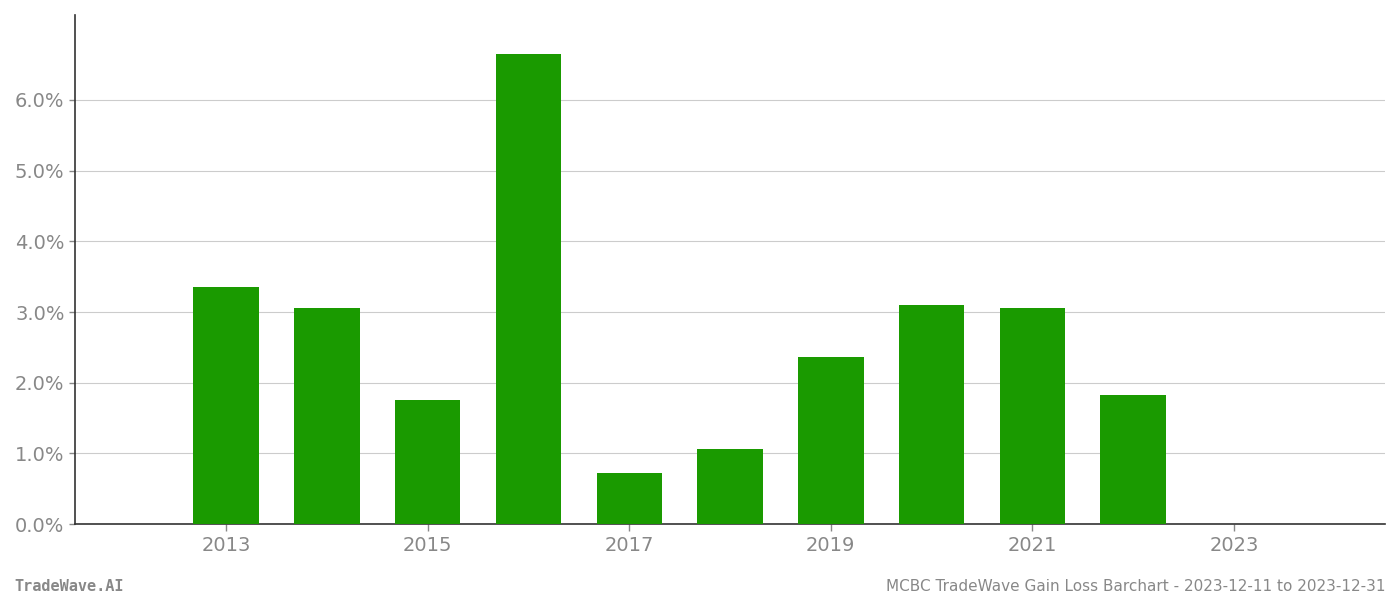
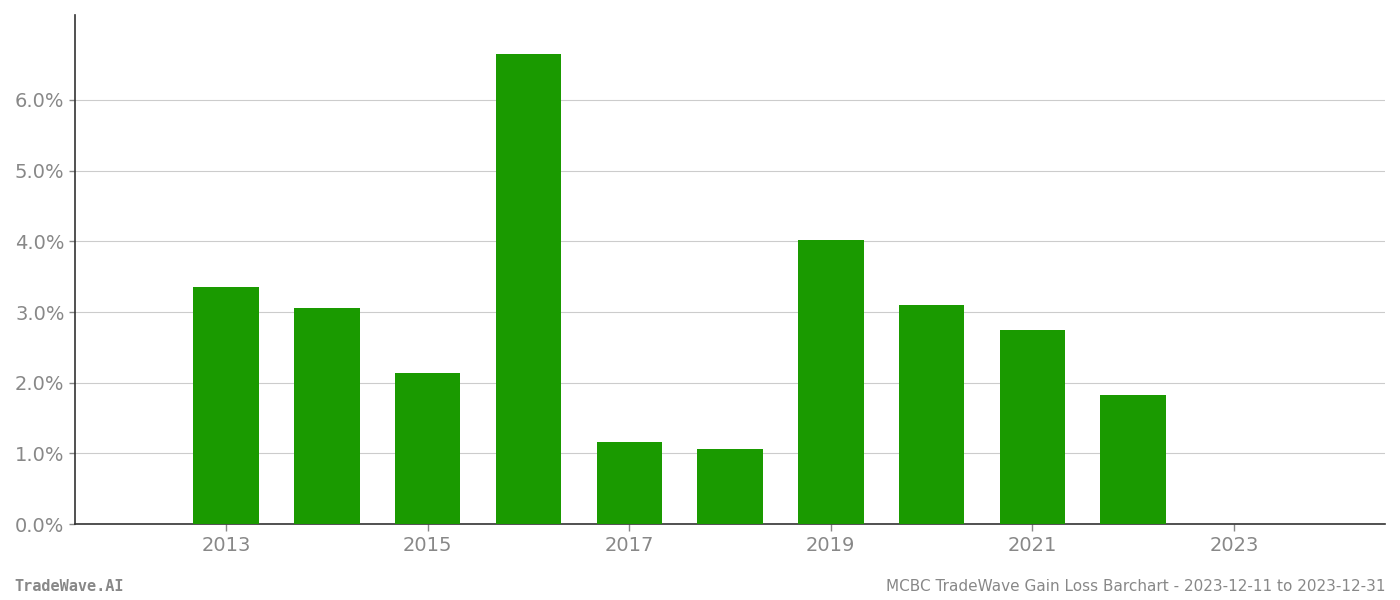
2015: 1.75% -> 2.14%
2017: 0.72% -> 1.16%
2019: 2.37% -> 4.02%
2021: 3.05% -> 2.74%
